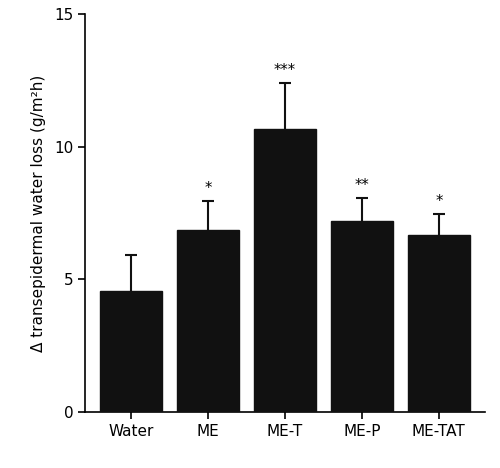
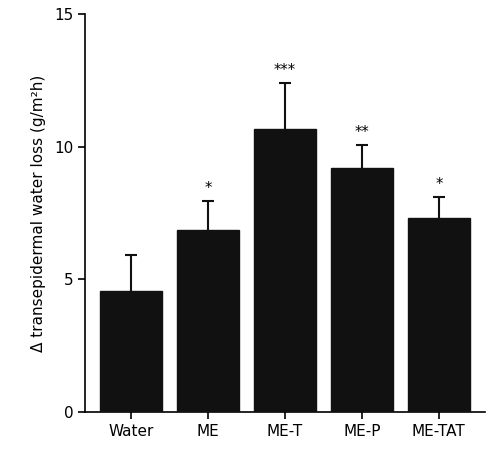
ME-P: 7.20 -> 9.20
ME-TAT: 6.65 -> 7.30
